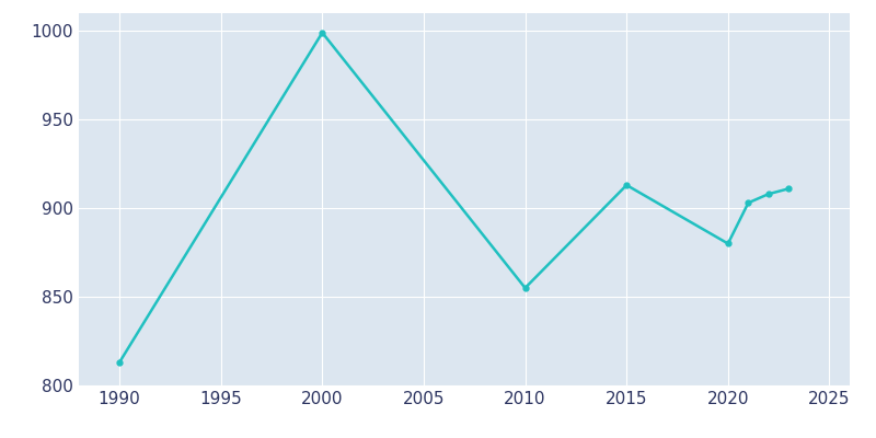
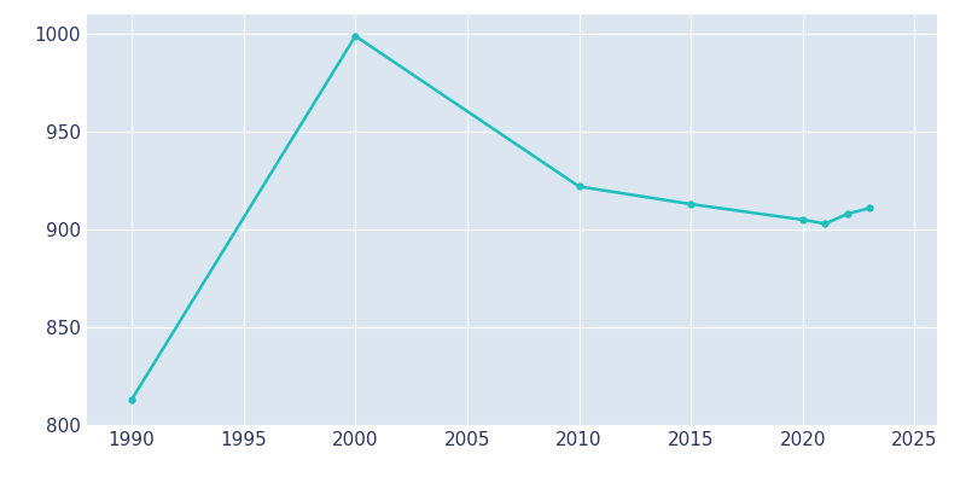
2010: 855 -> 922
2020: 880 -> 905
